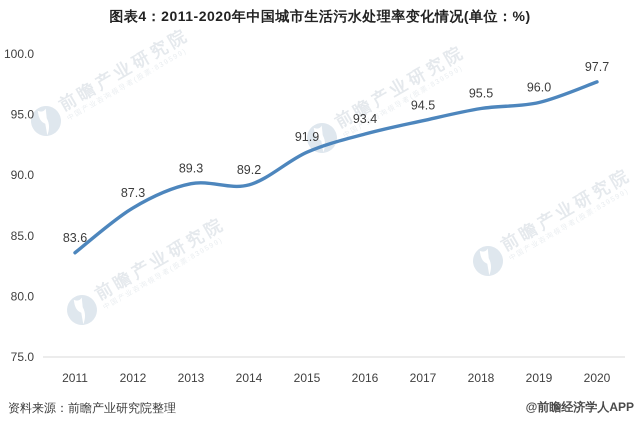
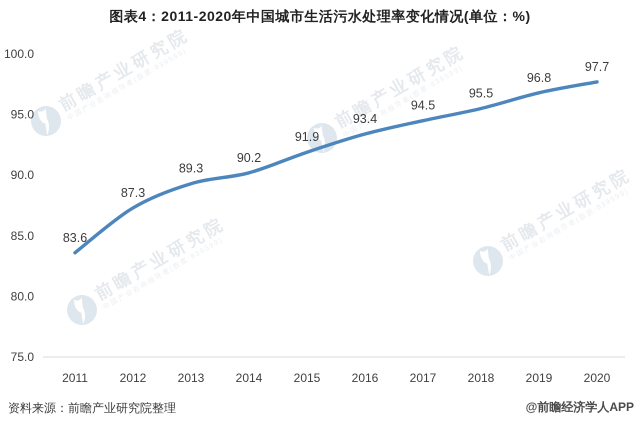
2014: 89.2 -> 90.2
2019: 96.0 -> 96.8
